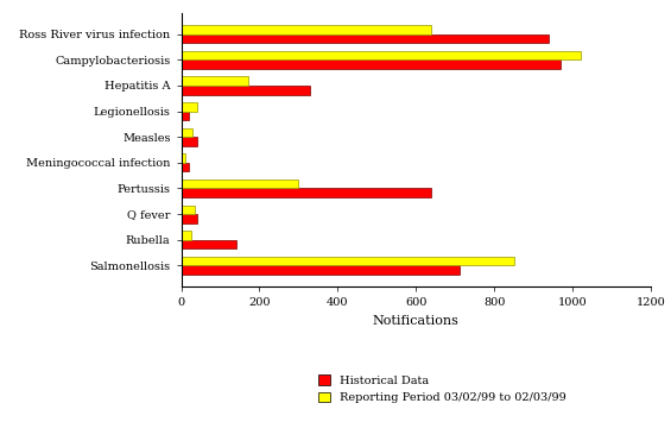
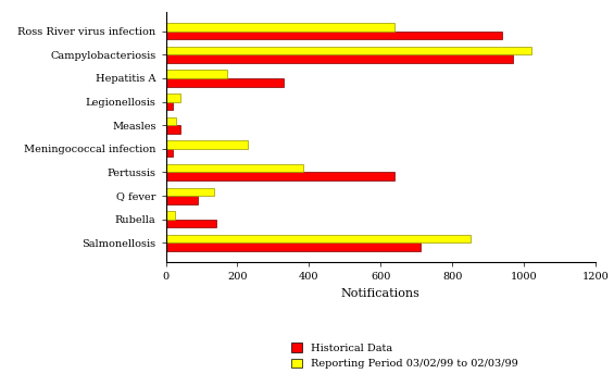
Reporting Period 03/02/99 to 02/03/99/Meningococcal infection: 10 -> 230
Reporting Period 03/02/99 to 02/03/99/Pertussis: 300 -> 385
Reporting Period 03/02/99 to 02/03/99/Q fever: 35 -> 135
Historical Data/Q fever: 40 -> 90
